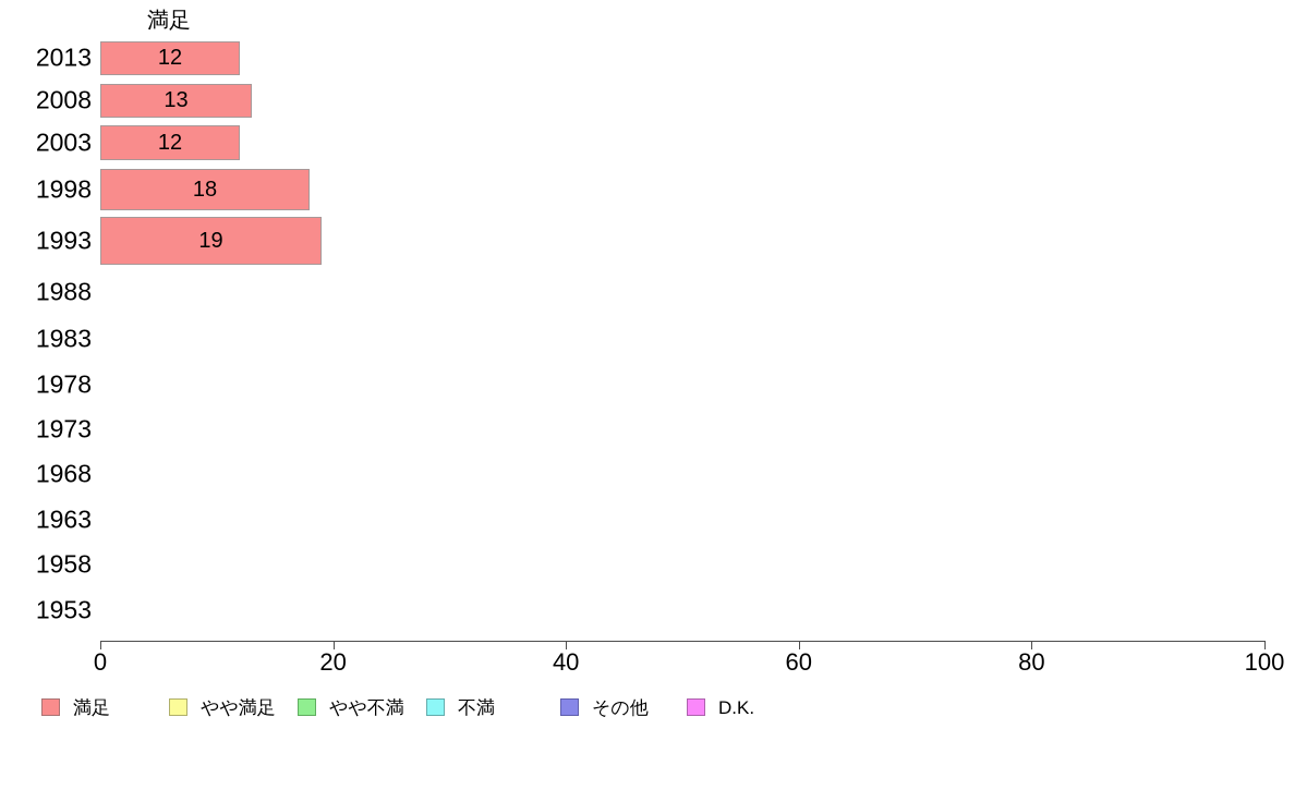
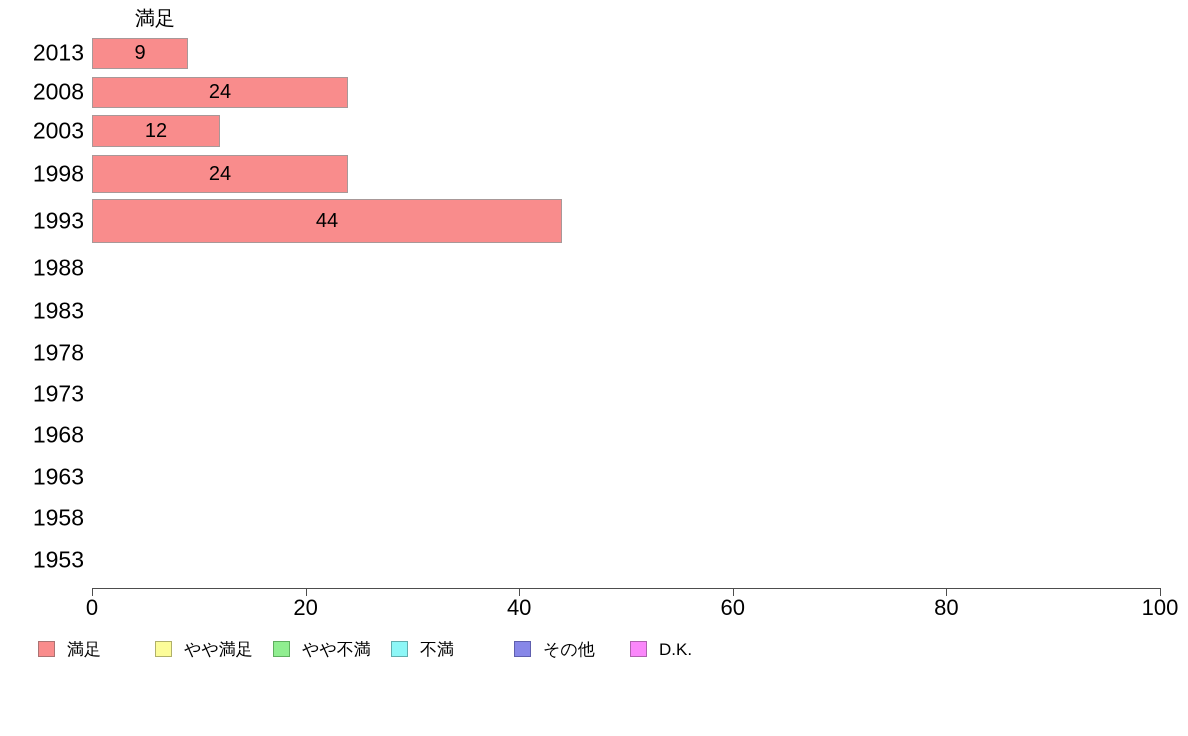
2013: 12 -> 9
2008: 13 -> 24
1998: 18 -> 24
1993: 19 -> 44
